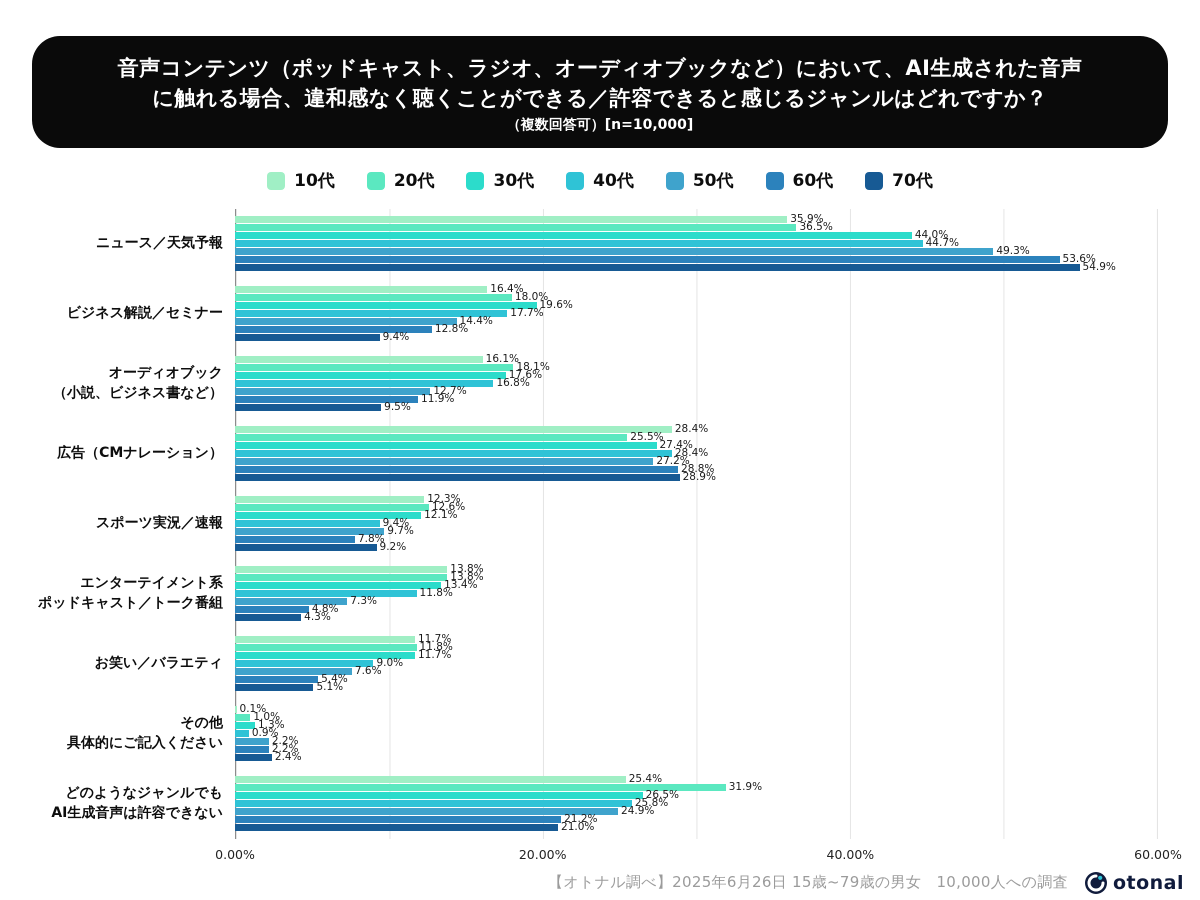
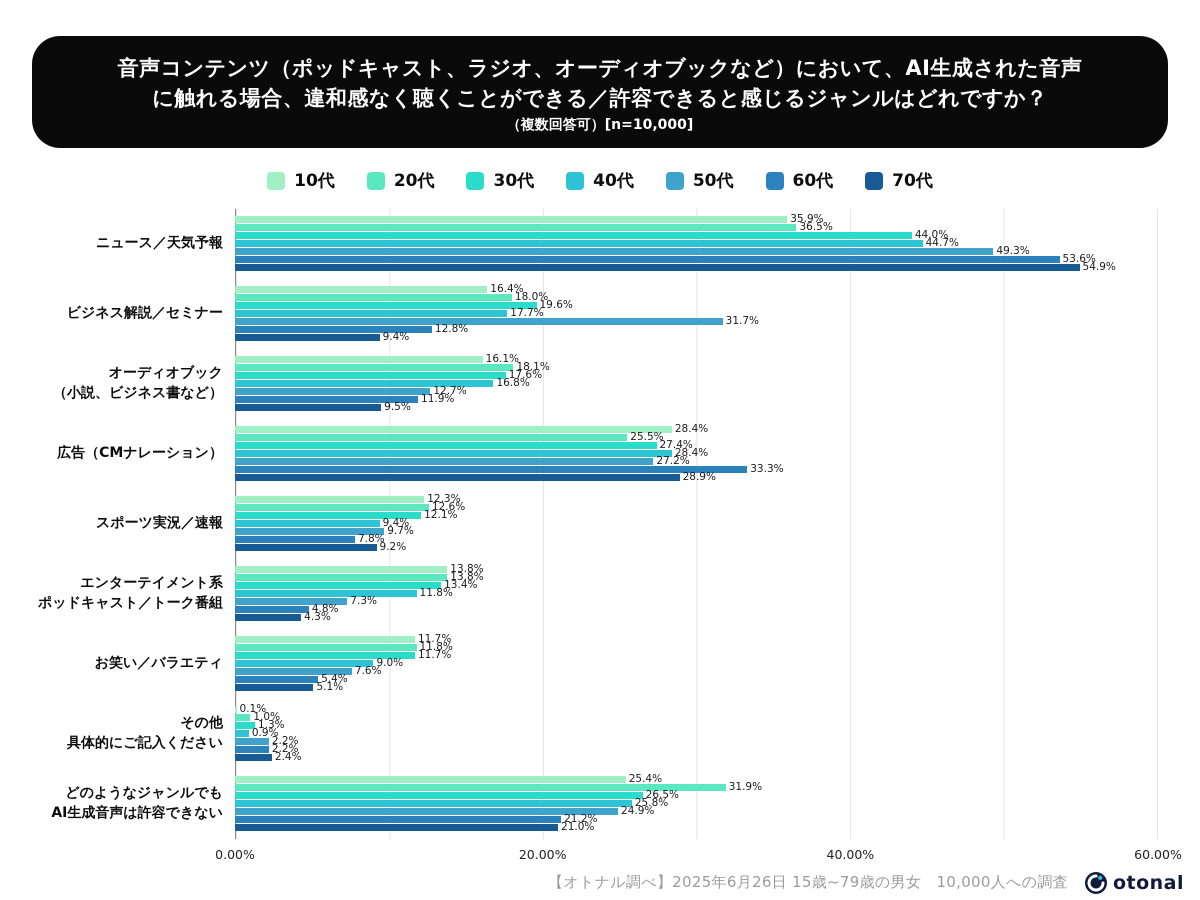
50代/ビジネス解説／セミナー: 14.4% -> 31.7%
60代/広告（CMナレーション）: 28.8% -> 33.3%
